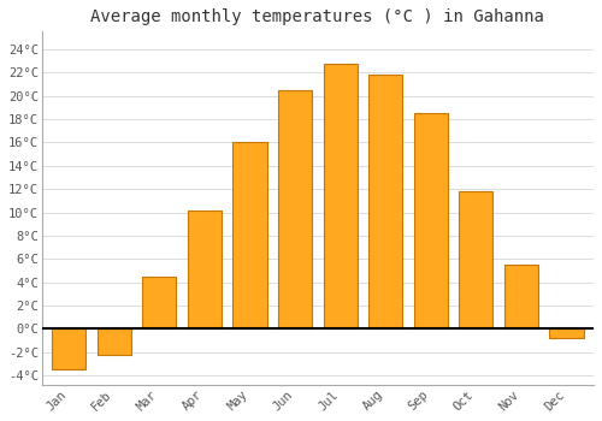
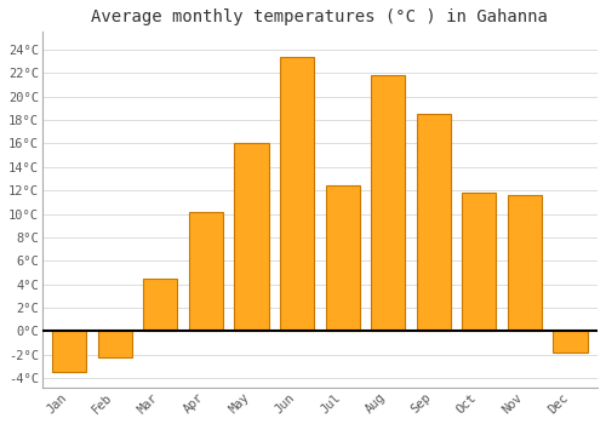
Jun: 20.5°C -> 23.4°C
Jul: 22.7°C -> 12.4°C
Nov: 5.5°C -> 11.6°C
Dec: -0.8°C -> -1.8°C
